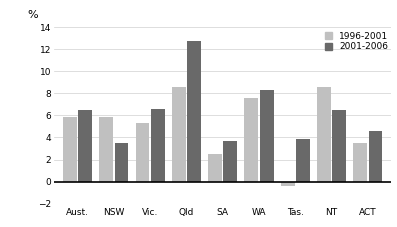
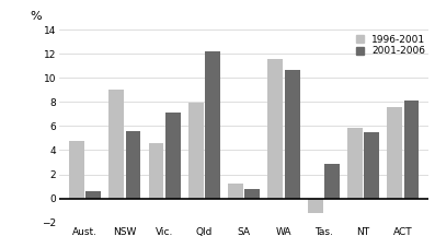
1996-2001/Aust.: 5.9 -> 4.8
2001-2006/Aust.: 6.5 -> 0.6
1996-2001/NSW: 5.9 -> 9.0
2001-2006/NSW: 3.5 -> 5.6
1996-2001/Vic.: 5.3 -> 4.6
2001-2006/Vic.: 6.6 -> 7.1
1996-2001/Qld: 8.6 -> 7.9
2001-2006/Qld: 12.7 -> 12.2
1996-2001/SA: 2.5 -> 1.2
2001-2006/SA: 3.7 -> 0.8
1996-2001/WA: 7.6 -> 11.6
2001-2006/WA: 8.3 -> 10.7
1996-2001/Tas.: -0.4 -> -1.2
2001-2006/Tas.: 3.9 -> 2.9
1996-2001/NT: 8.6 -> 5.9
2001-2006/NT: 6.5 -> 5.5
1996-2001/ACT: 3.5 -> 7.6
2001-2006/ACT: 4.6 -> 8.1
